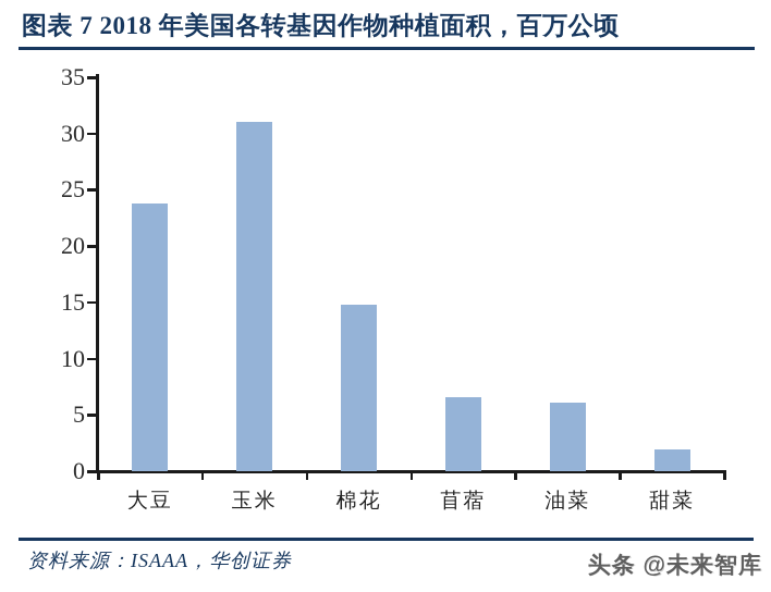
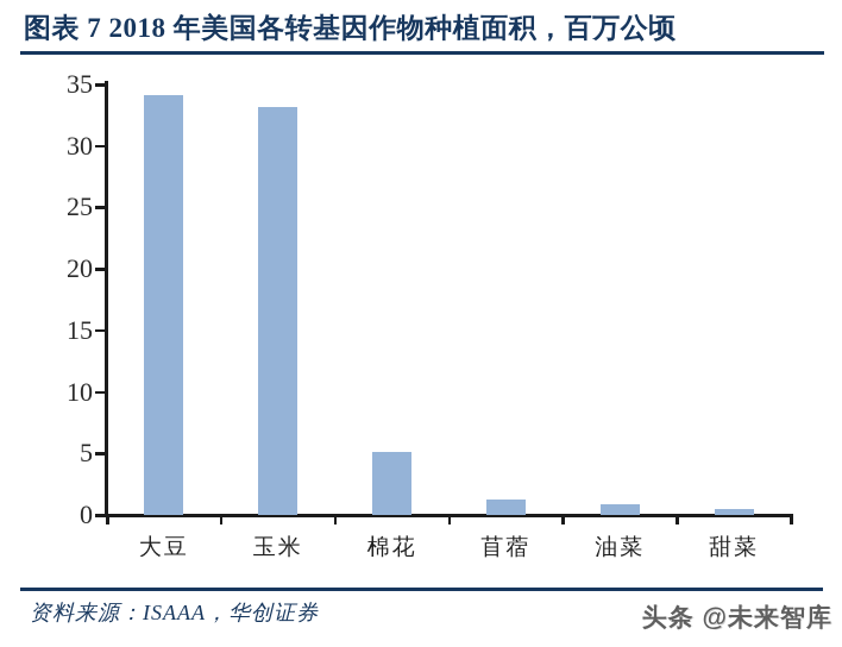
大豆: 23.8 -> 34.1
玉米: 31.0 -> 33.2
棉花: 14.8 -> 5.1
苜蓿: 6.6 -> 1.3
油菜: 6.1 -> 0.9
甜菜: 1.9 -> 0.5
